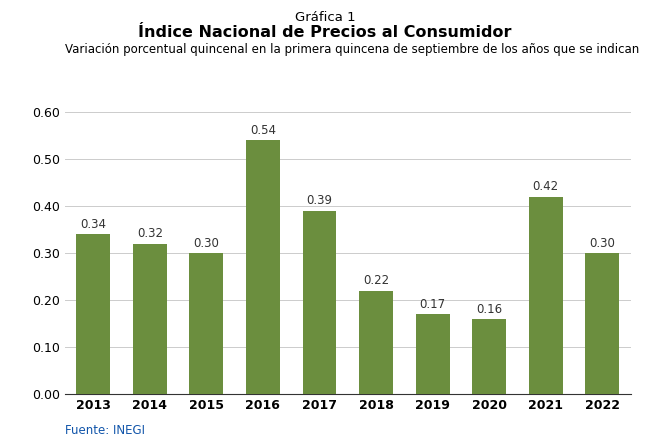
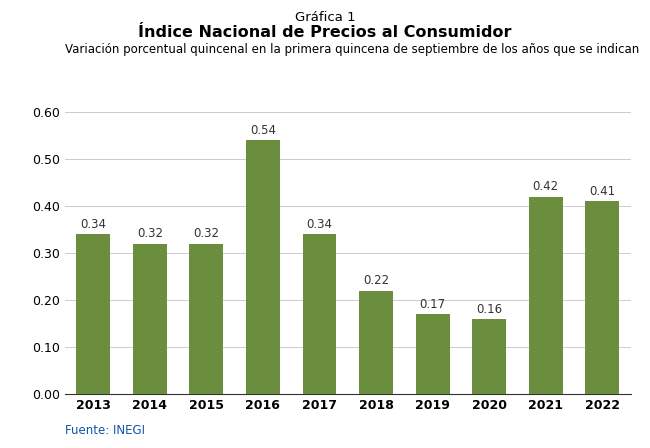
2015: 0.30 -> 0.32
2017: 0.39 -> 0.34
2022: 0.30 -> 0.41
